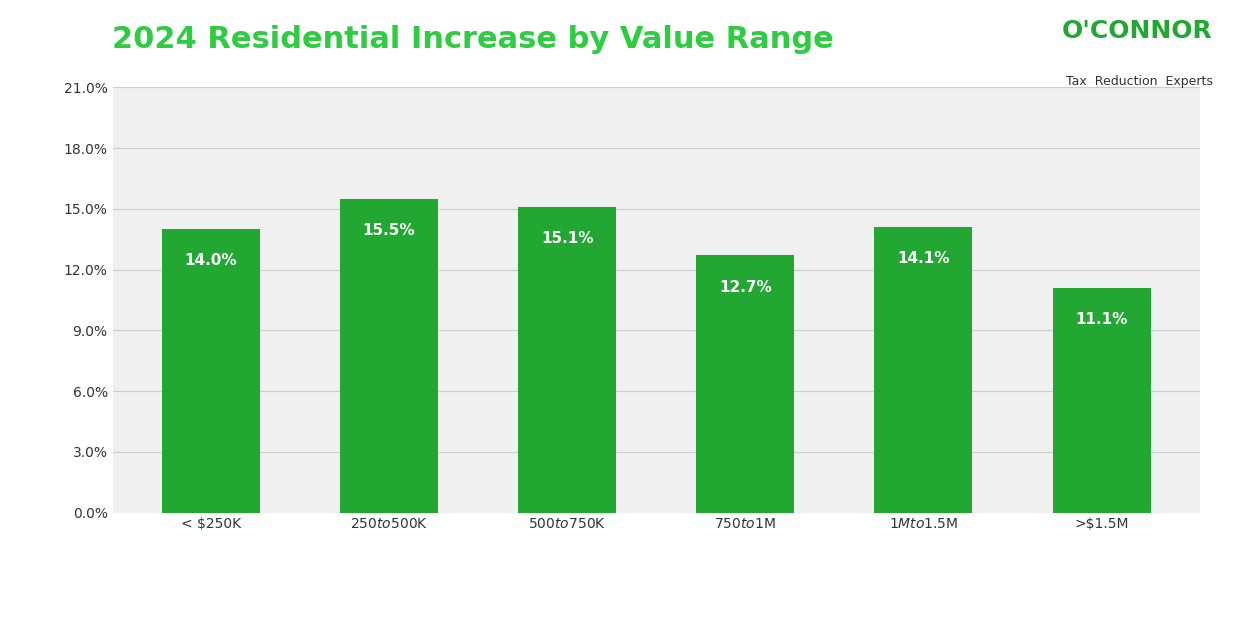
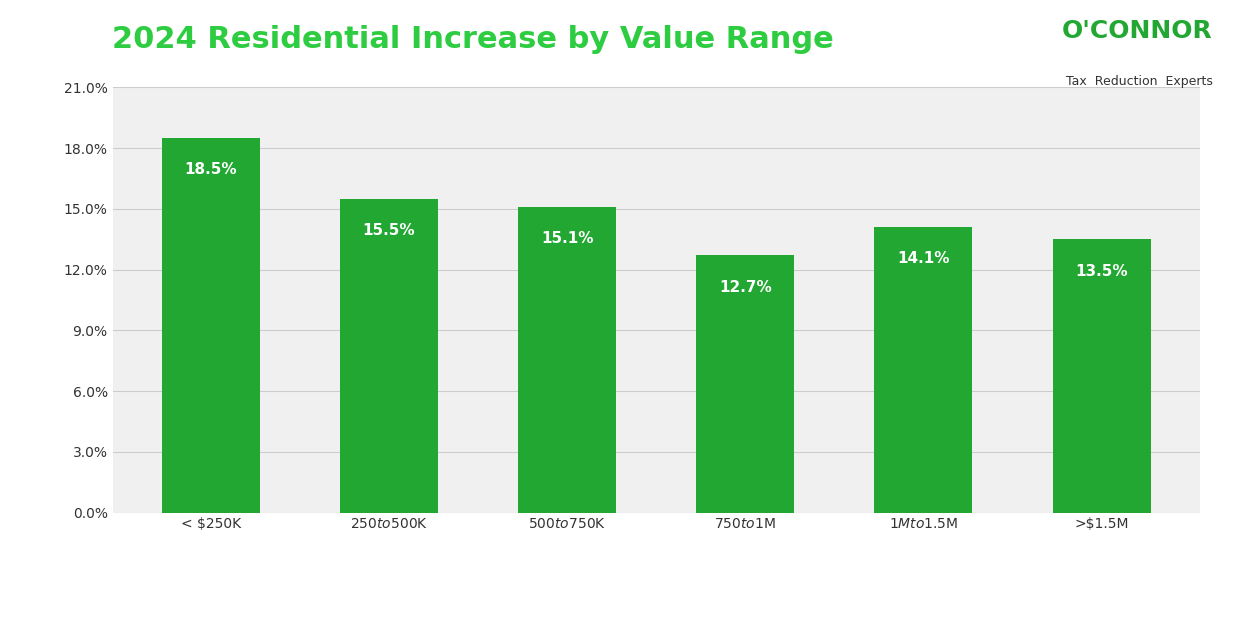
< $250K: 14.0% -> 18.5%
>$1.5M: 11.1% -> 13.5%
